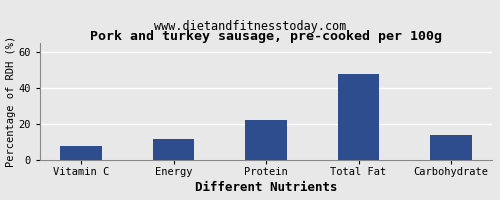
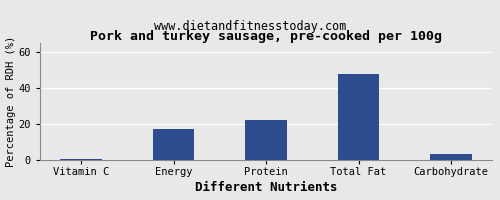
Vitamin C: 8 -> 1
Energy: 12 -> 18
Carbohydrate: 14 -> 4
